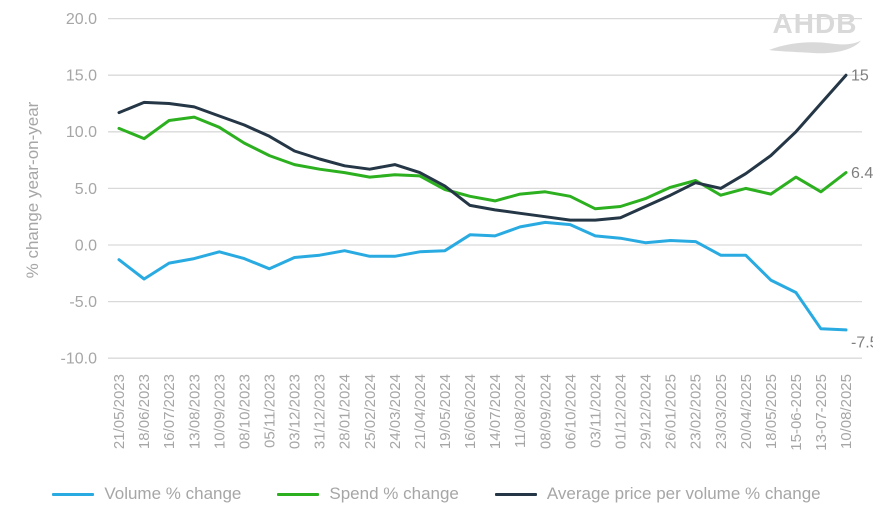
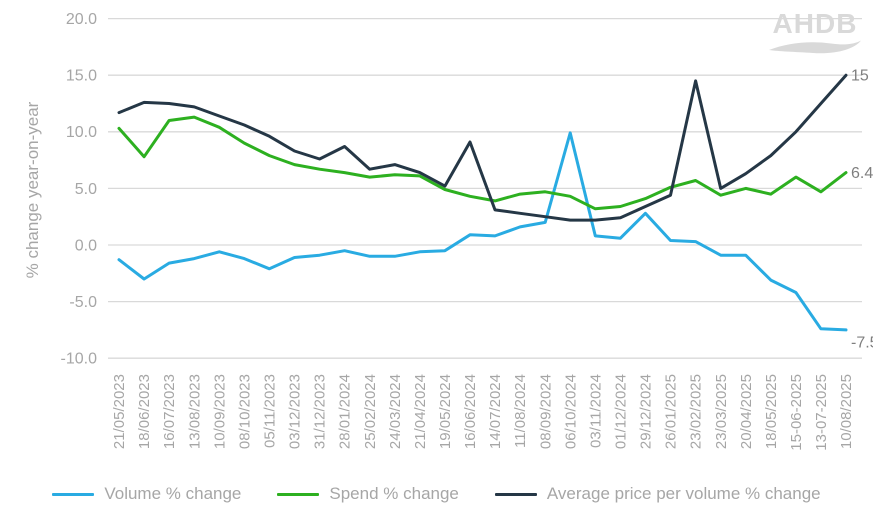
Spend % change/18/06/2023: 9.4 -> 7.8
Average price per volume % change/28/01/2024: 7.0 -> 8.7
Average price per volume % change/16/06/2024: 3.5 -> 9.1
Volume % change/06/10/2024: 1.8 -> 9.9
Volume % change/29/12/2024: 0.2 -> 2.8
Average price per volume % change/23/02/2025: 5.5 -> 14.5
